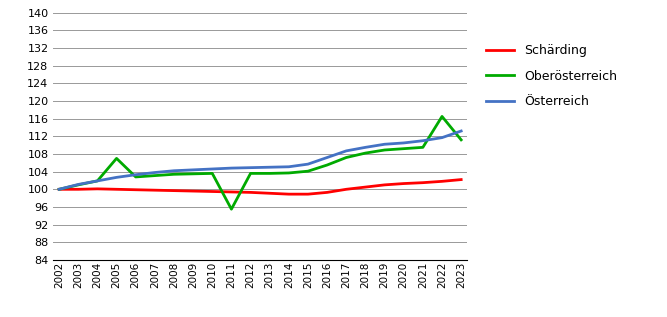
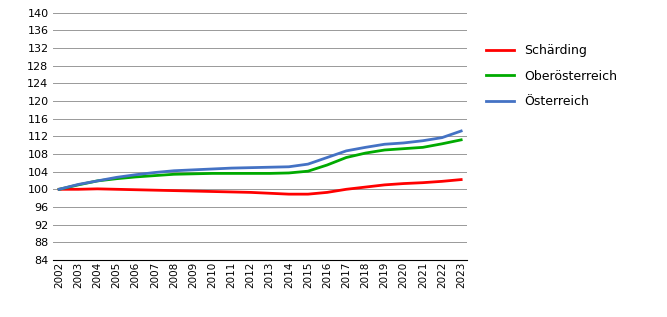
Oberösterreich/2005: 107.0 -> 102.4
Oberösterreich/2011: 95.5 -> 103.6
Oberösterreich/2022: 116.5 -> 110.3
